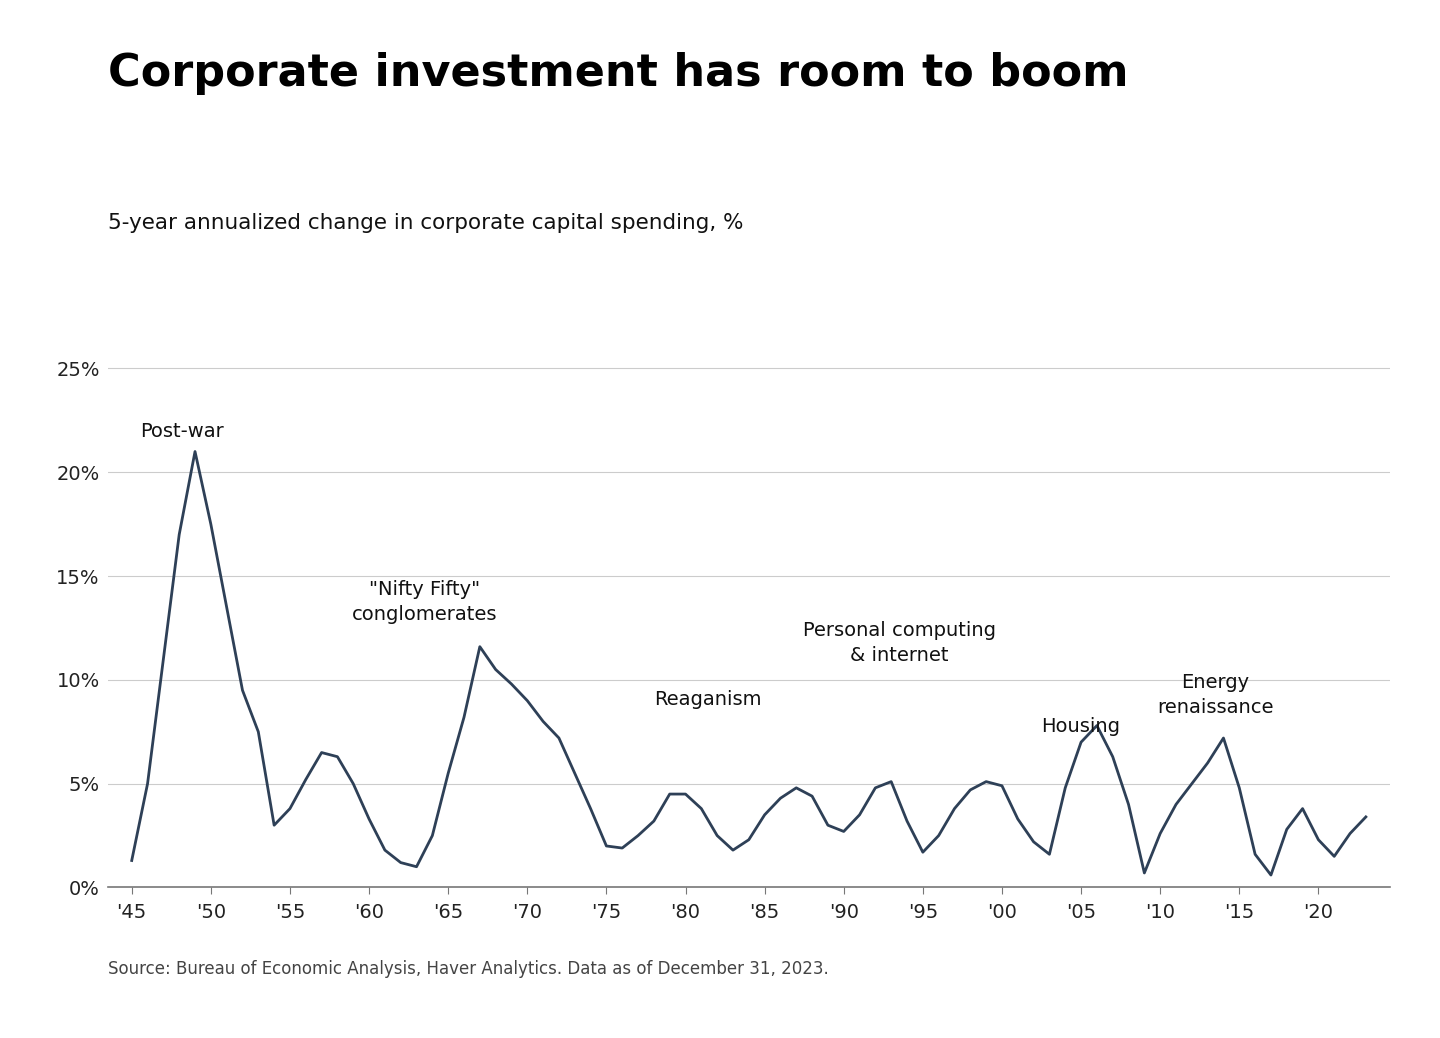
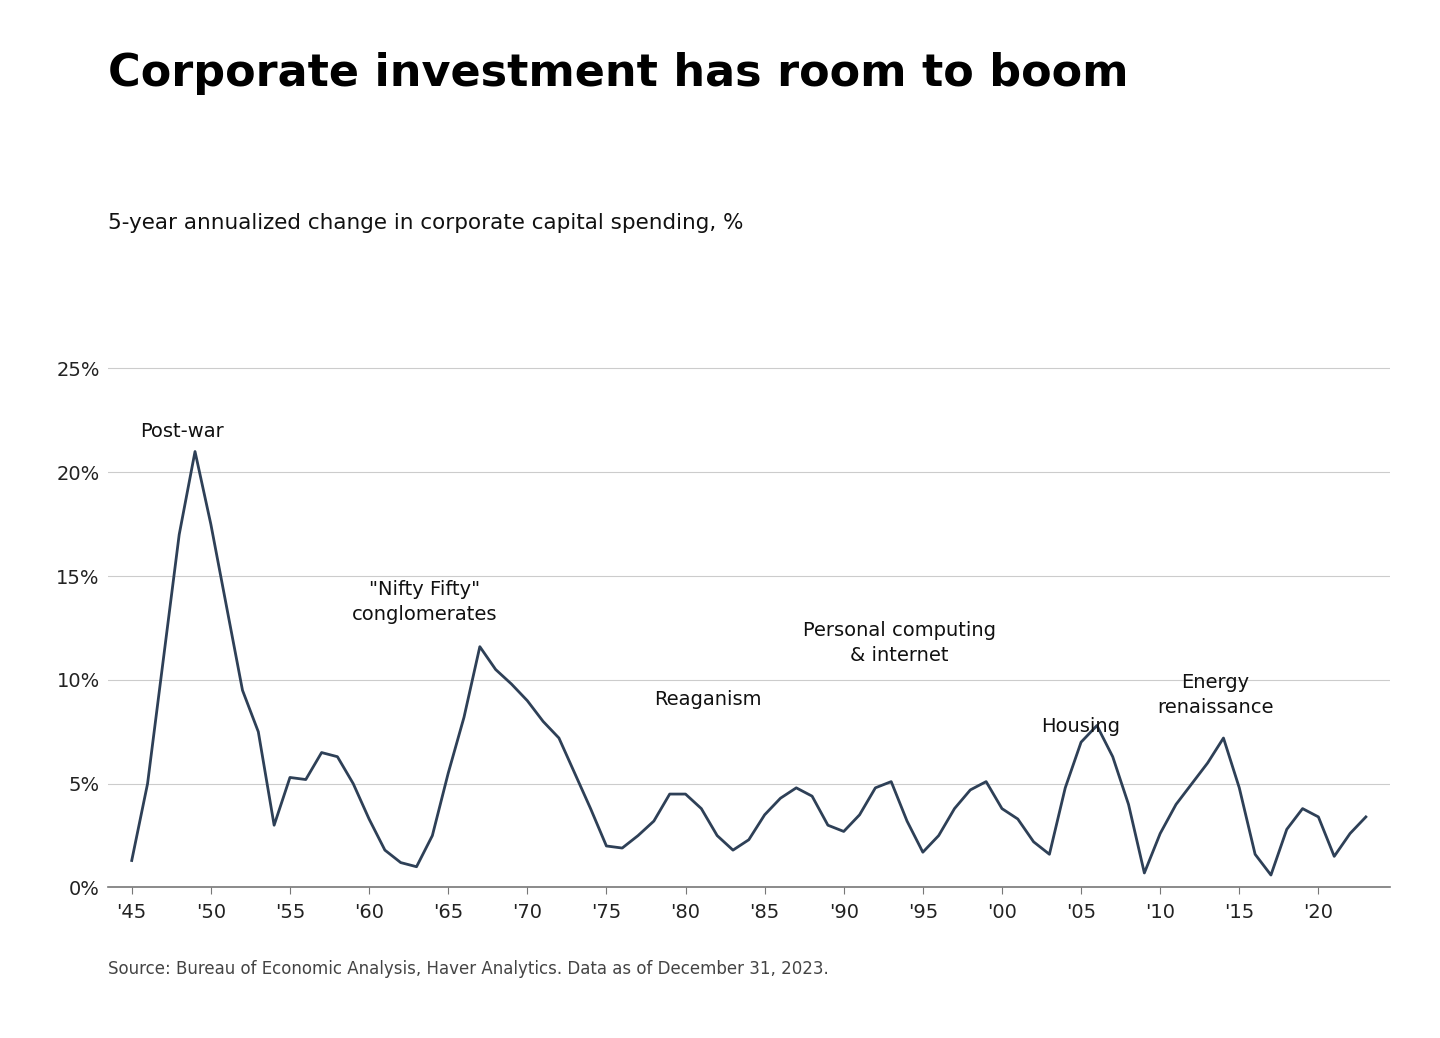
'55: 3.8% -> 5.3%
'00: 4.9% -> 3.8%
'20: 2.3% -> 3.4%
